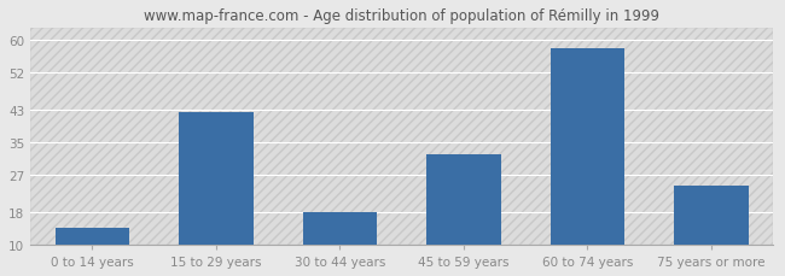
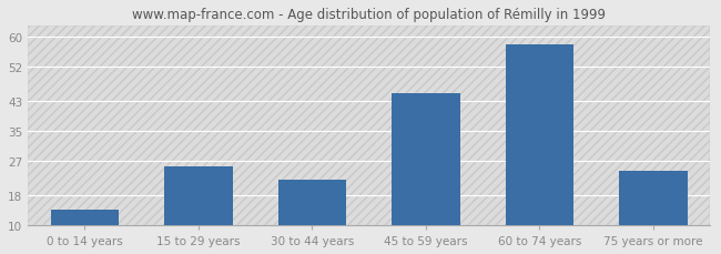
15 to 29 years: 42.5 -> 25.5
30 to 44 years: 18.0 -> 22.0
45 to 59 years: 32.0 -> 45.0
